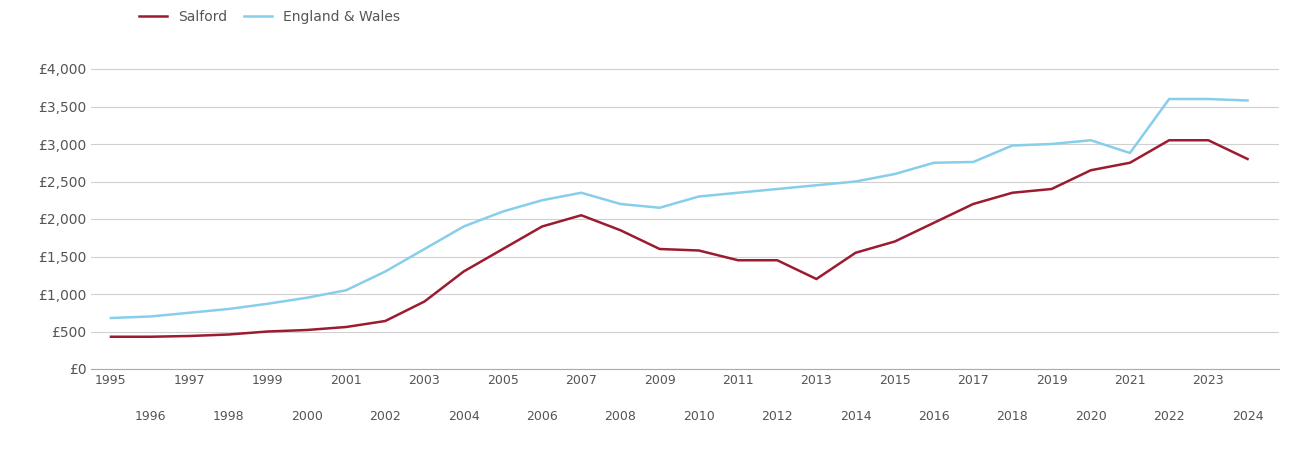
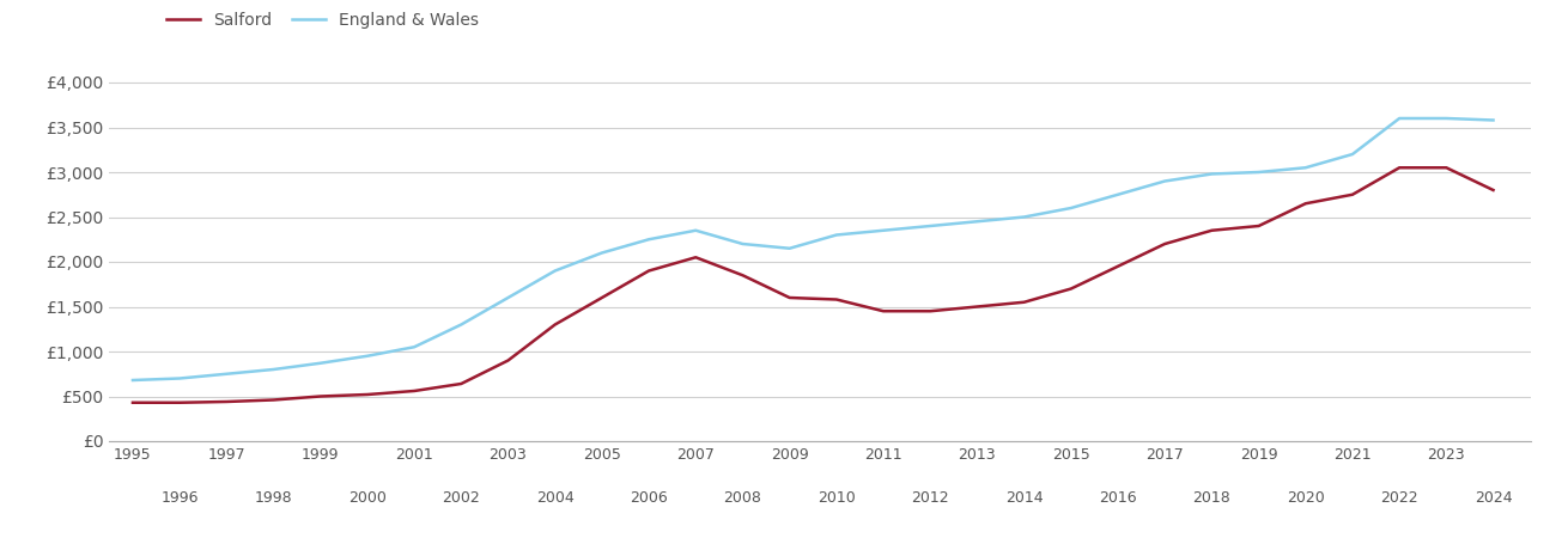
Salford/2013: £1,200 -> £1,500
England & Wales/2017: £2,760 -> £2,900
England & Wales/2021: £2,880 -> £3,200
